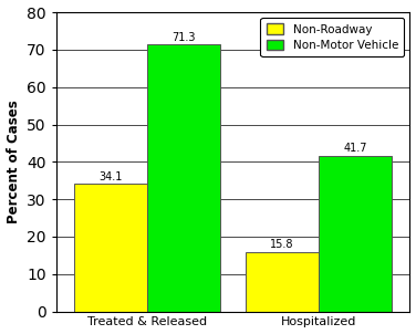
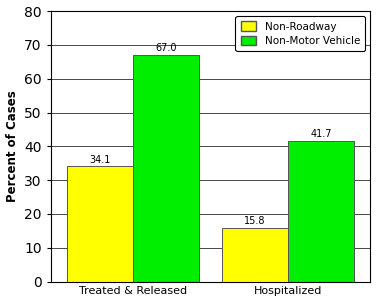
Non-Motor Vehicle/Treated & Released: 71.3 -> 67.0
